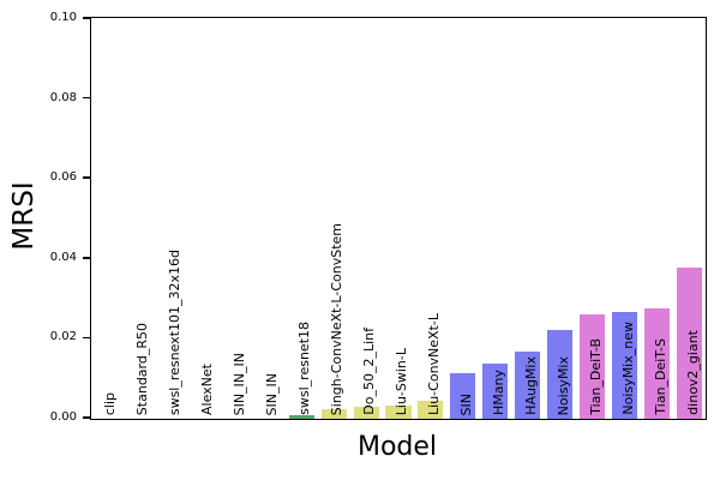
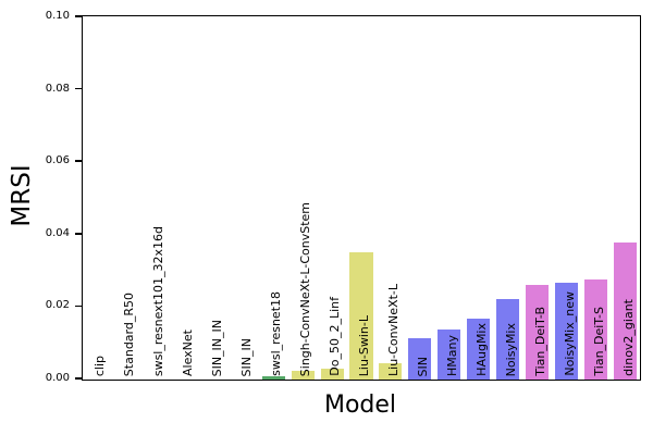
Liu-Swin-L: 0.003 -> 0.035
